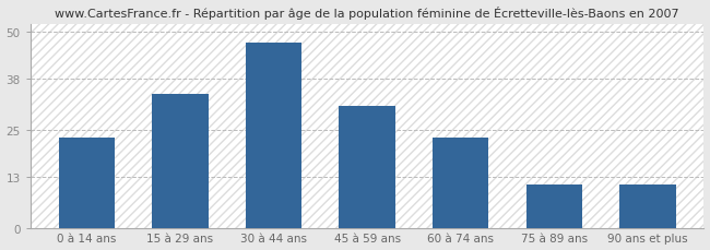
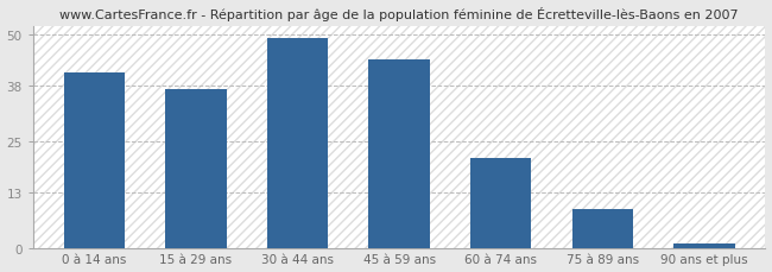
0 à 14 ans: 23 -> 41
15 à 29 ans: 34 -> 37
30 à 44 ans: 47 -> 49
45 à 59 ans: 31 -> 44
60 à 74 ans: 23 -> 21
75 à 89 ans: 11 -> 9
90 ans et plus: 11 -> 1
